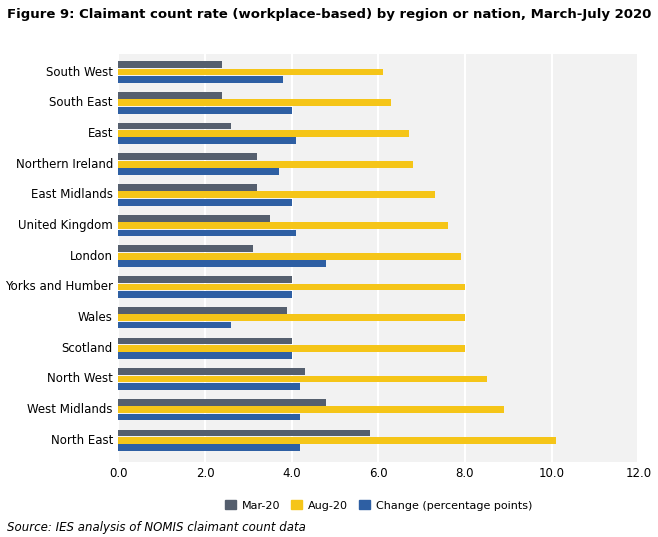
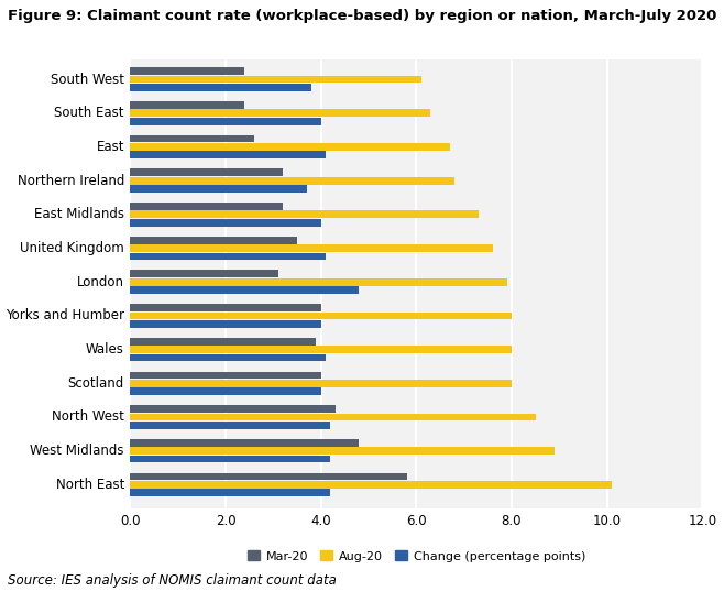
Change (percentage points)/Wales: 2.6 -> 4.1
